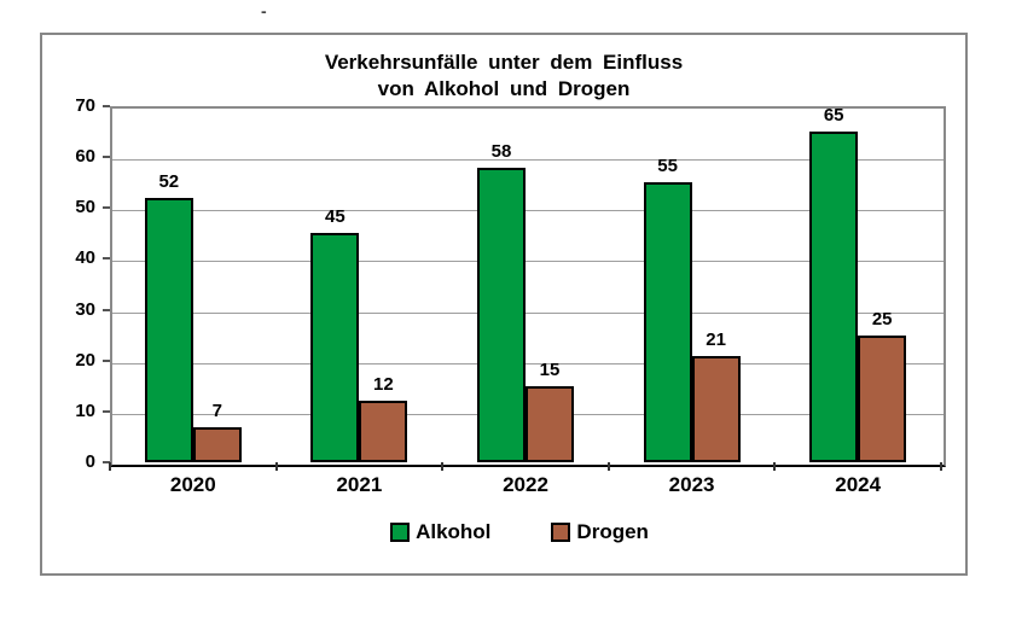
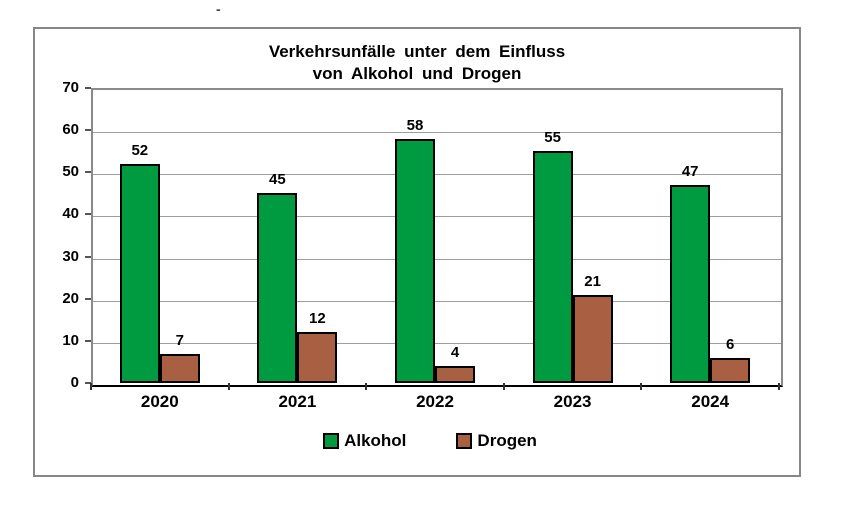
Drogen/2022: 15 -> 4
Alkohol/2024: 65 -> 47
Drogen/2024: 25 -> 6
